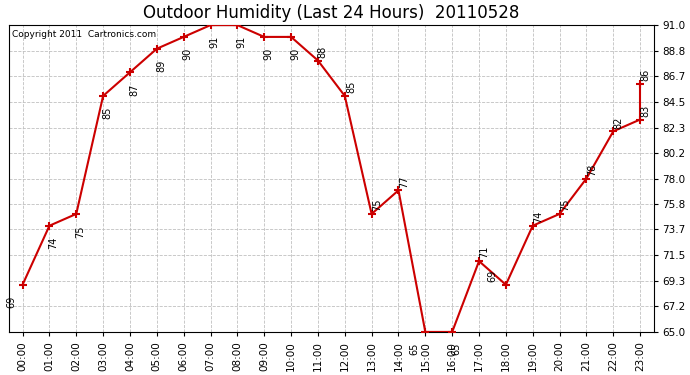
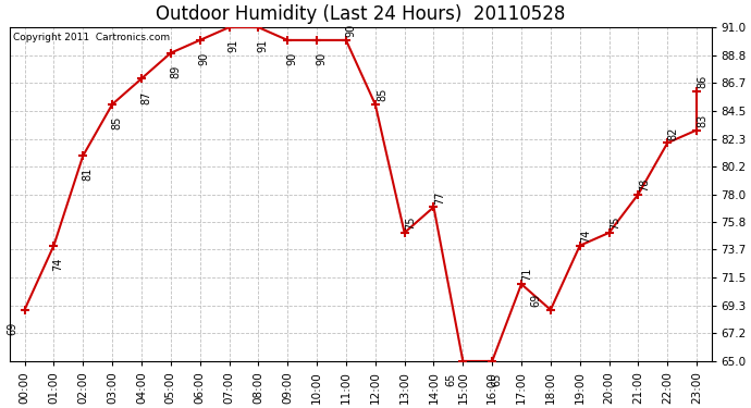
02:00: 75 -> 81
11:00: 88 -> 90
